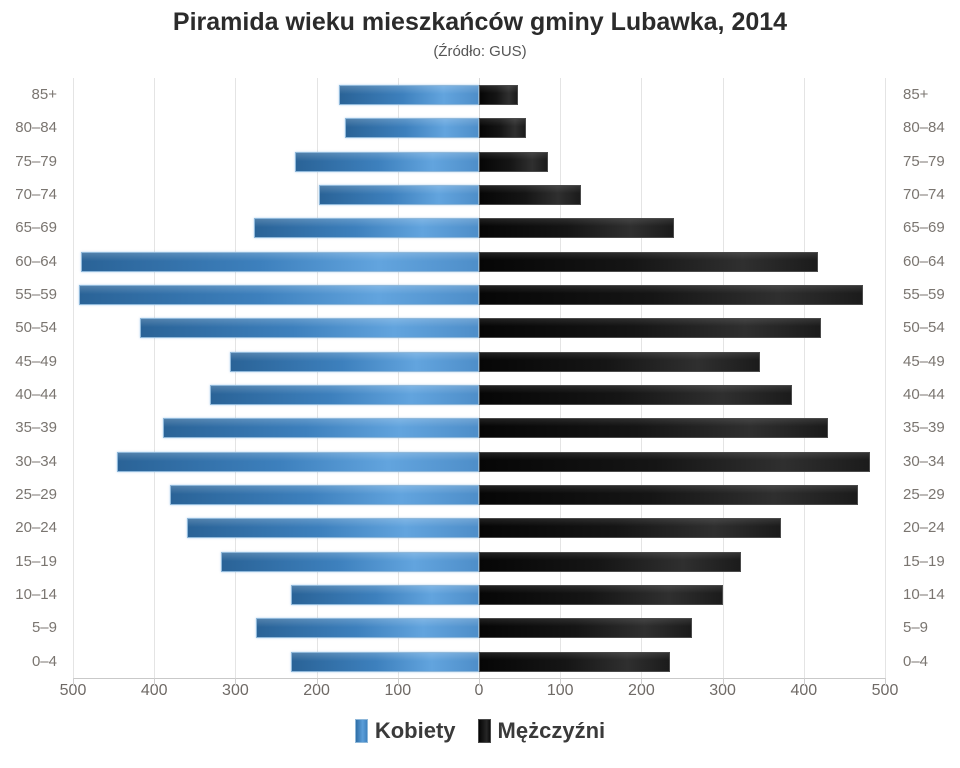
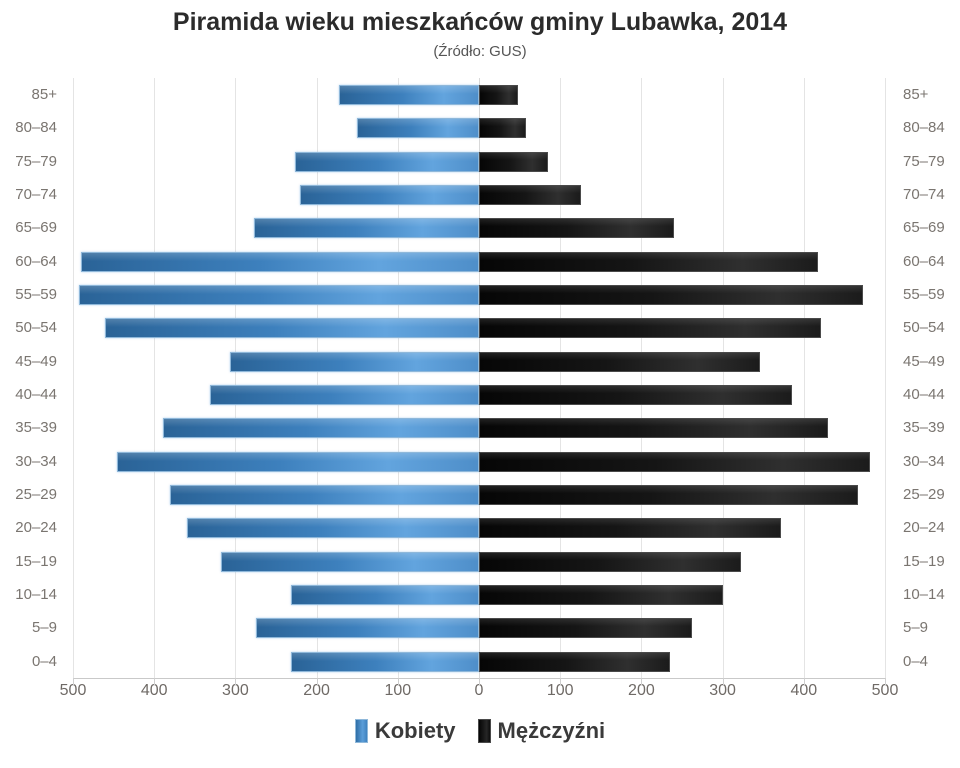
Kobiety/80–84: 160 -> 150
Kobiety/70–74: 200 -> 220
Kobiety/50–54: 420 -> 460
